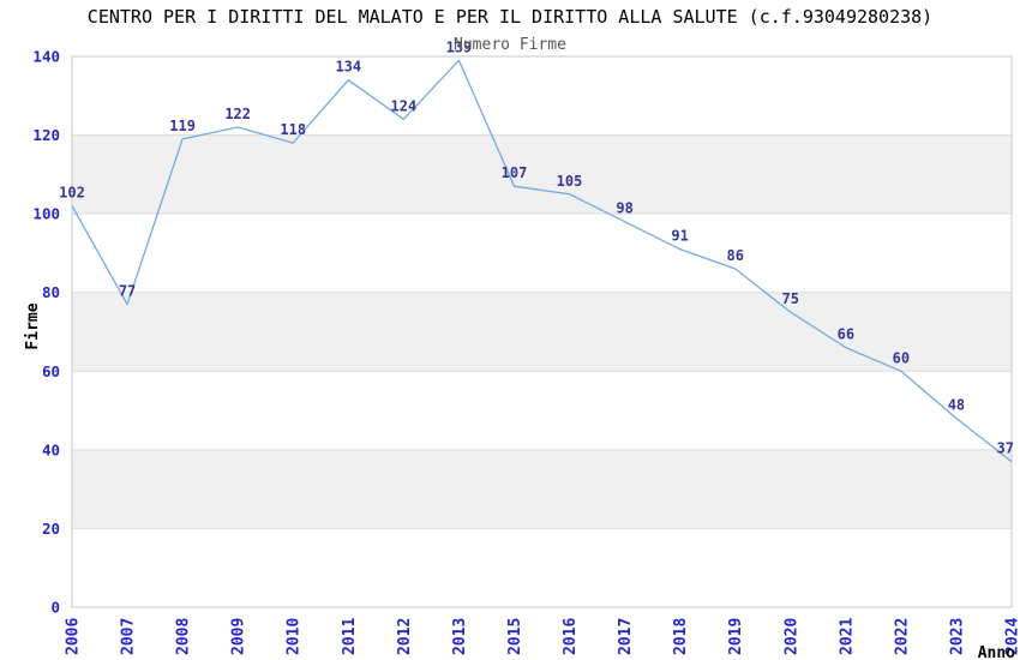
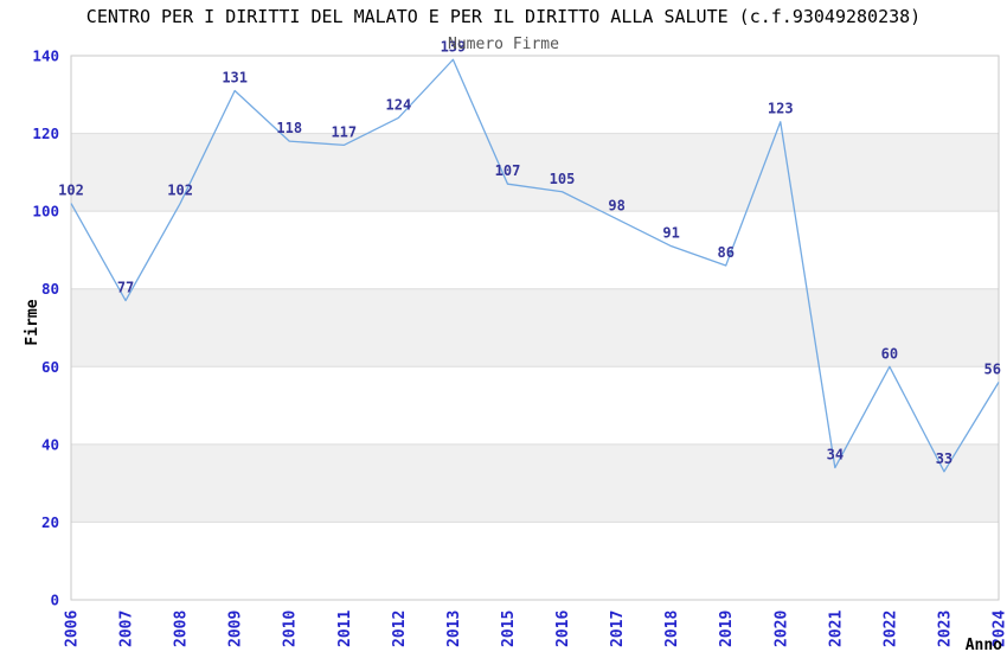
2008: 119 -> 102
2009: 122 -> 131
2011: 134 -> 117
2020: 75 -> 123
2021: 66 -> 34
2023: 48 -> 33
2024: 37 -> 56
